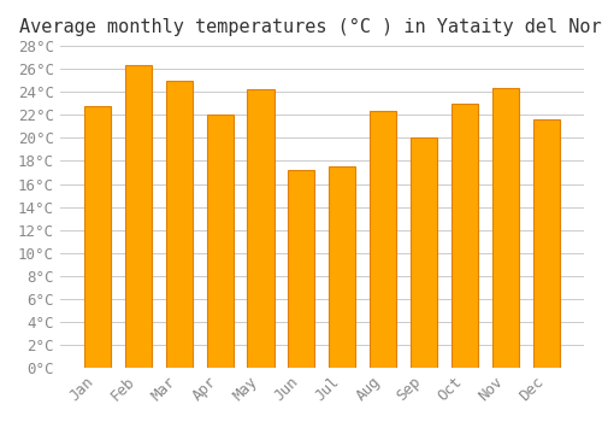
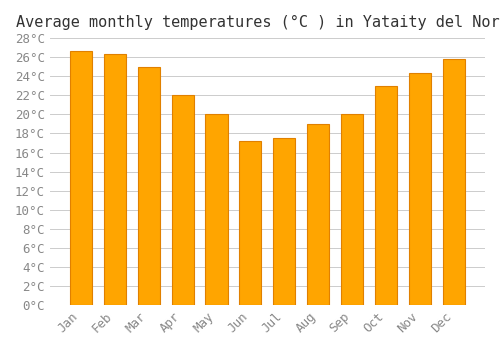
Jan: 22.8°C -> 26.7°C
May: 24.2°C -> 20.0°C
Aug: 22.4°C -> 19.0°C
Dec: 21.6°C -> 25.8°C
